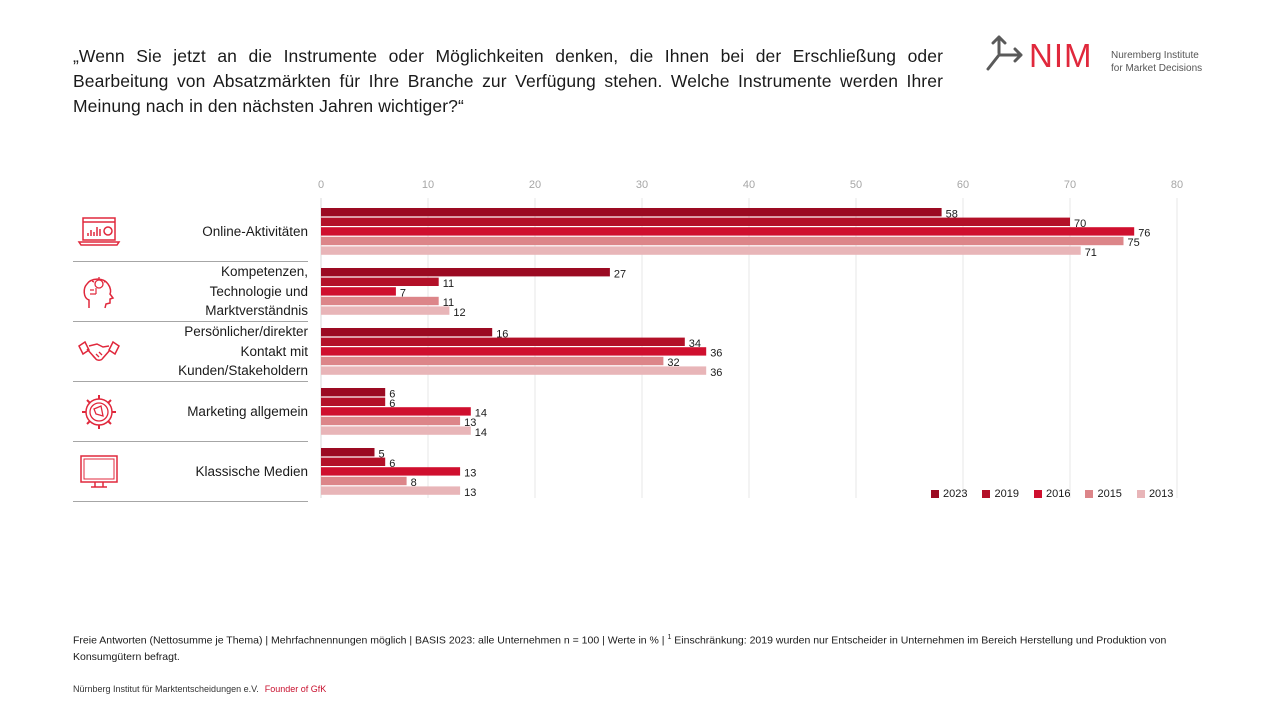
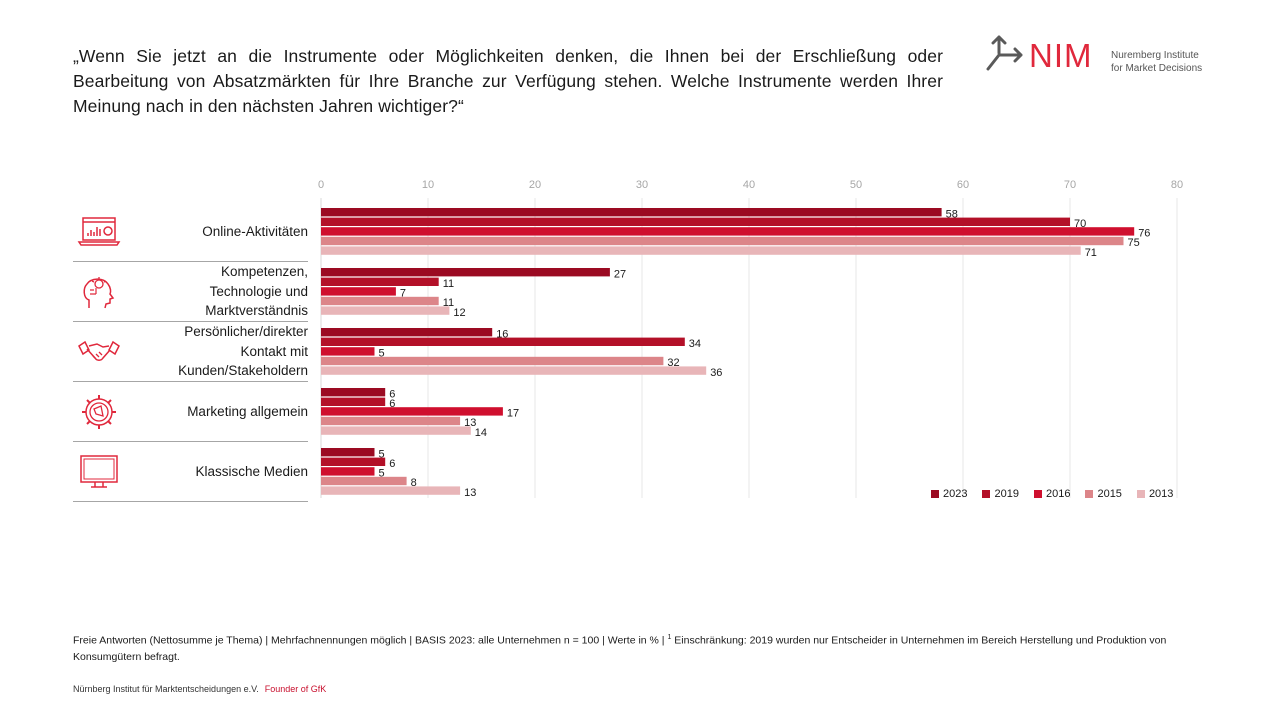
2016/Persönlicher/direkter Kontakt mit Kunden/Stakeholdern: 36 -> 5
2016/Marketing allgemein: 14 -> 17
2016/Klassische Medien: 13 -> 5
